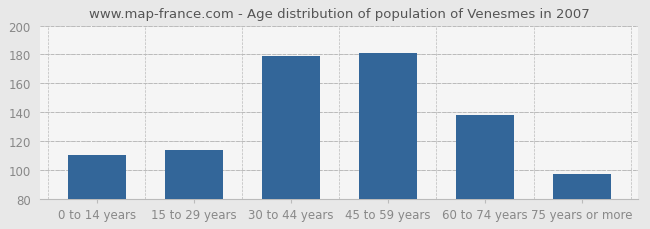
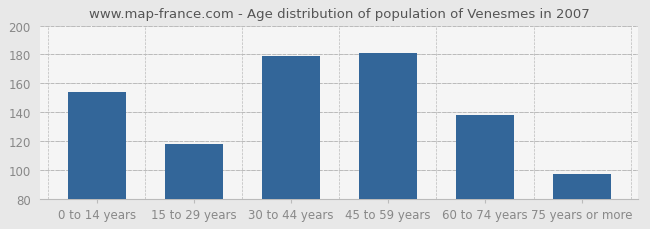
0 to 14 years: 110 -> 154
15 to 29 years: 114 -> 118
